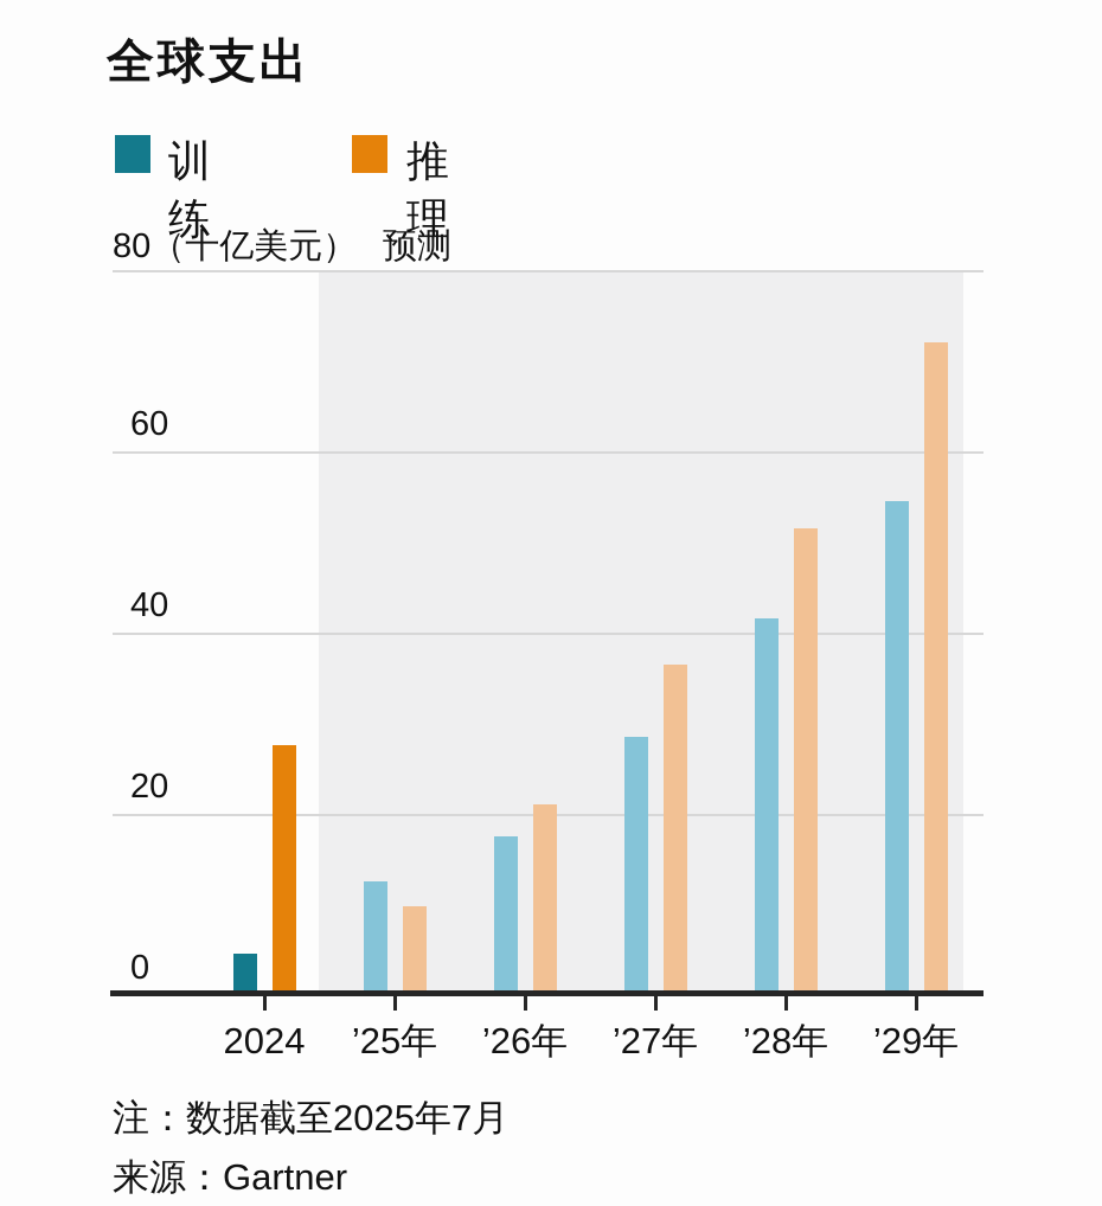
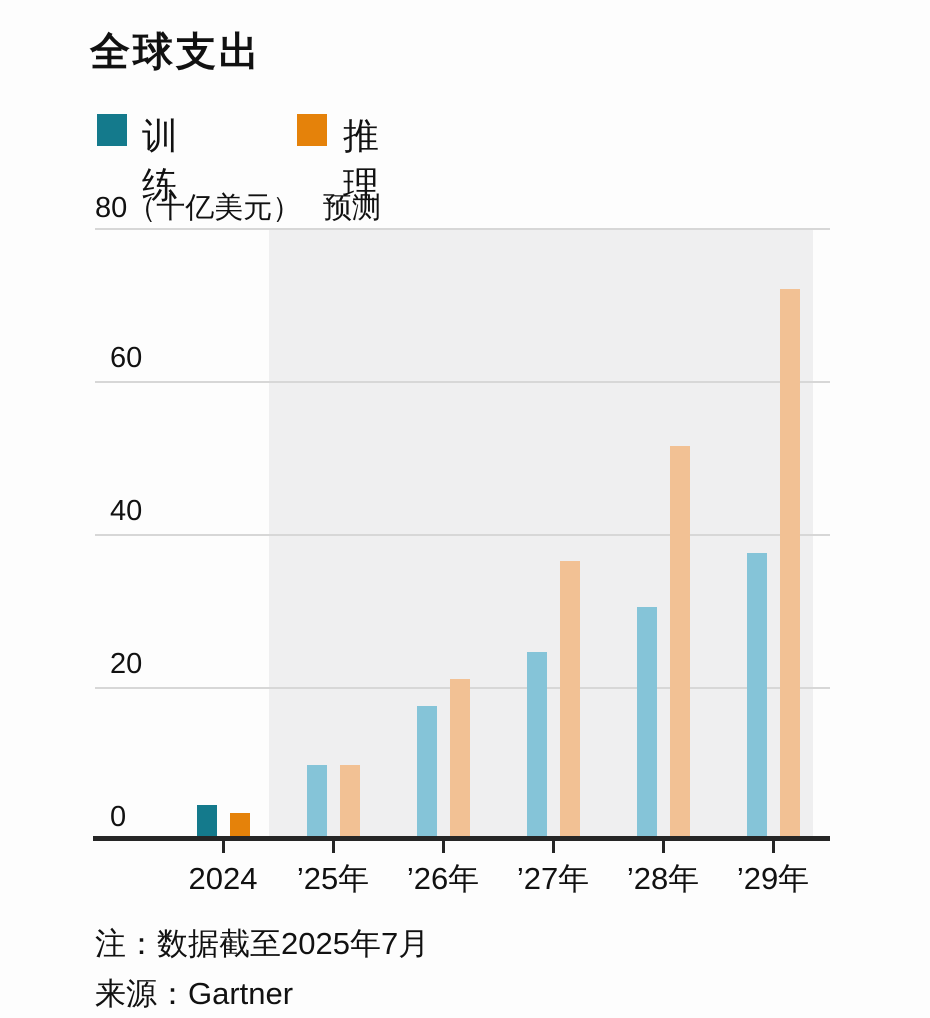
推理/2024: 27 -> 3
训练/’25年: 12 -> 9
训练/’27年: 28 -> 24
训练/’28年: 41 -> 30
训练/’29年: 54 -> 37
